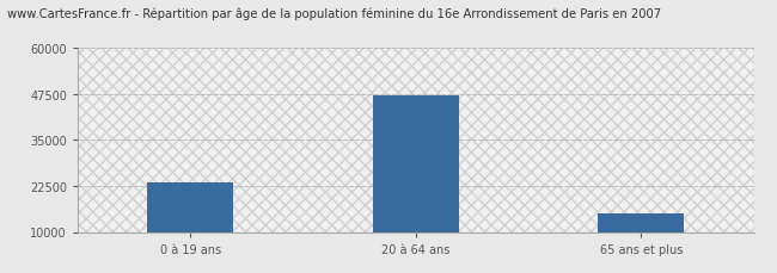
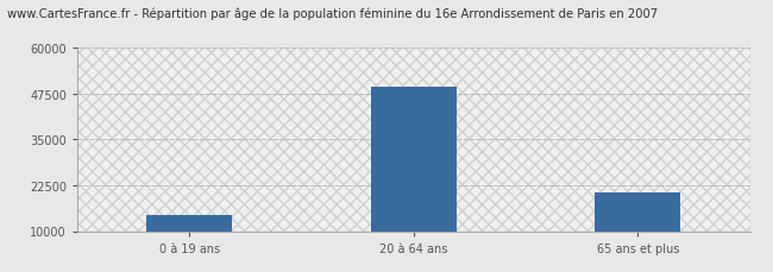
0 à 19 ans: 23500 -> 14500
20 à 64 ans: 47000 -> 49500
65 ans et plus: 15000 -> 20500
